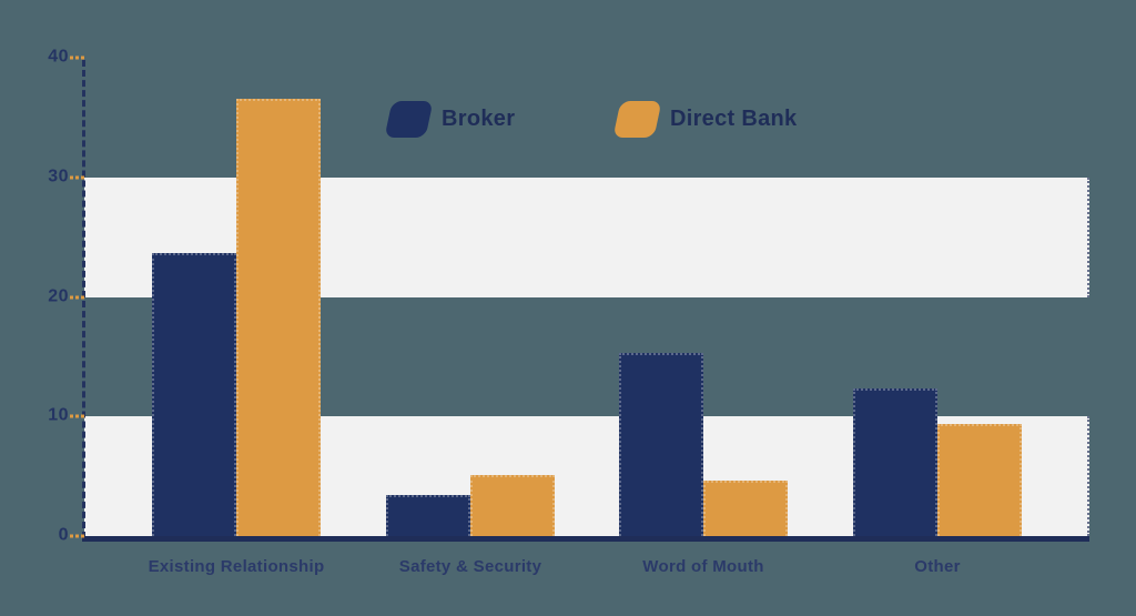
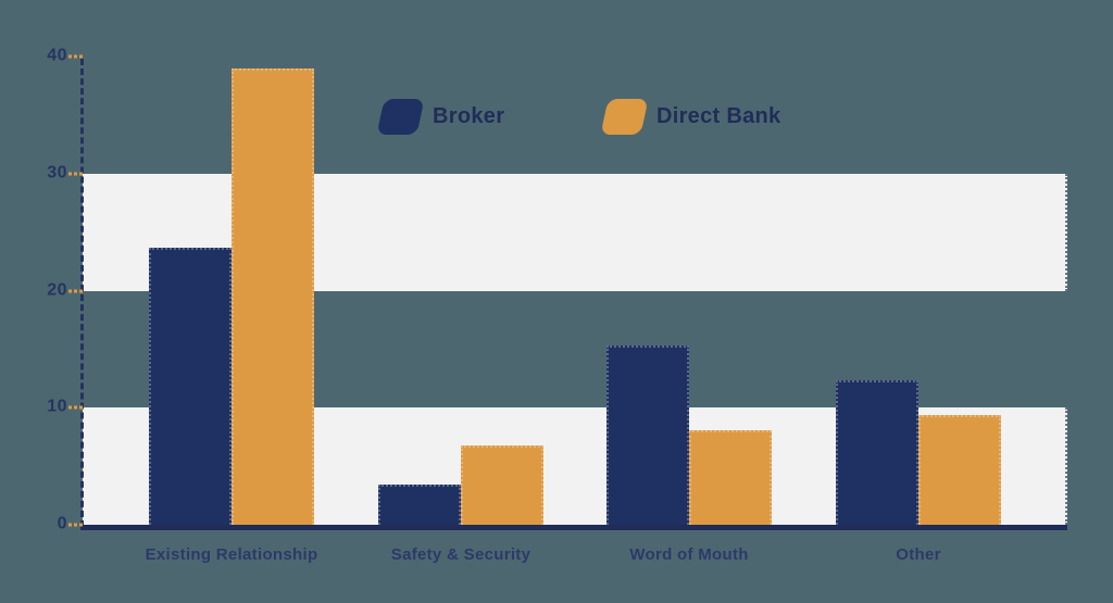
Direct Bank/Existing Relationship: 36.6 -> 39.0
Direct Bank/Safety & Security: 5.1 -> 6.8
Direct Bank/Word of Mouth: 4.6 -> 8.1
